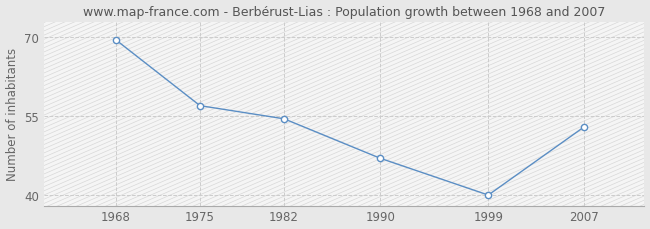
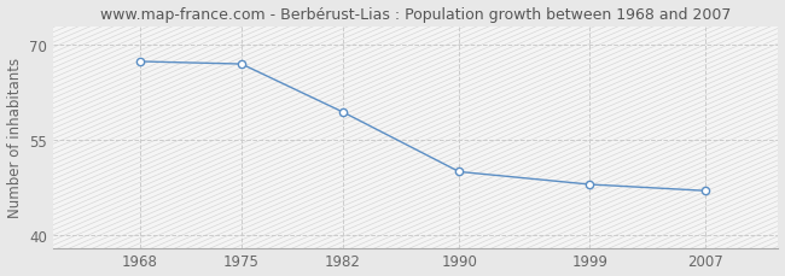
1968: 69.5 -> 67.4
1975: 57.0 -> 67.0
1982: 54.5 -> 59.4
1990: 47.0 -> 50.0
1999: 40.0 -> 48.0
2007: 53.0 -> 47.0
